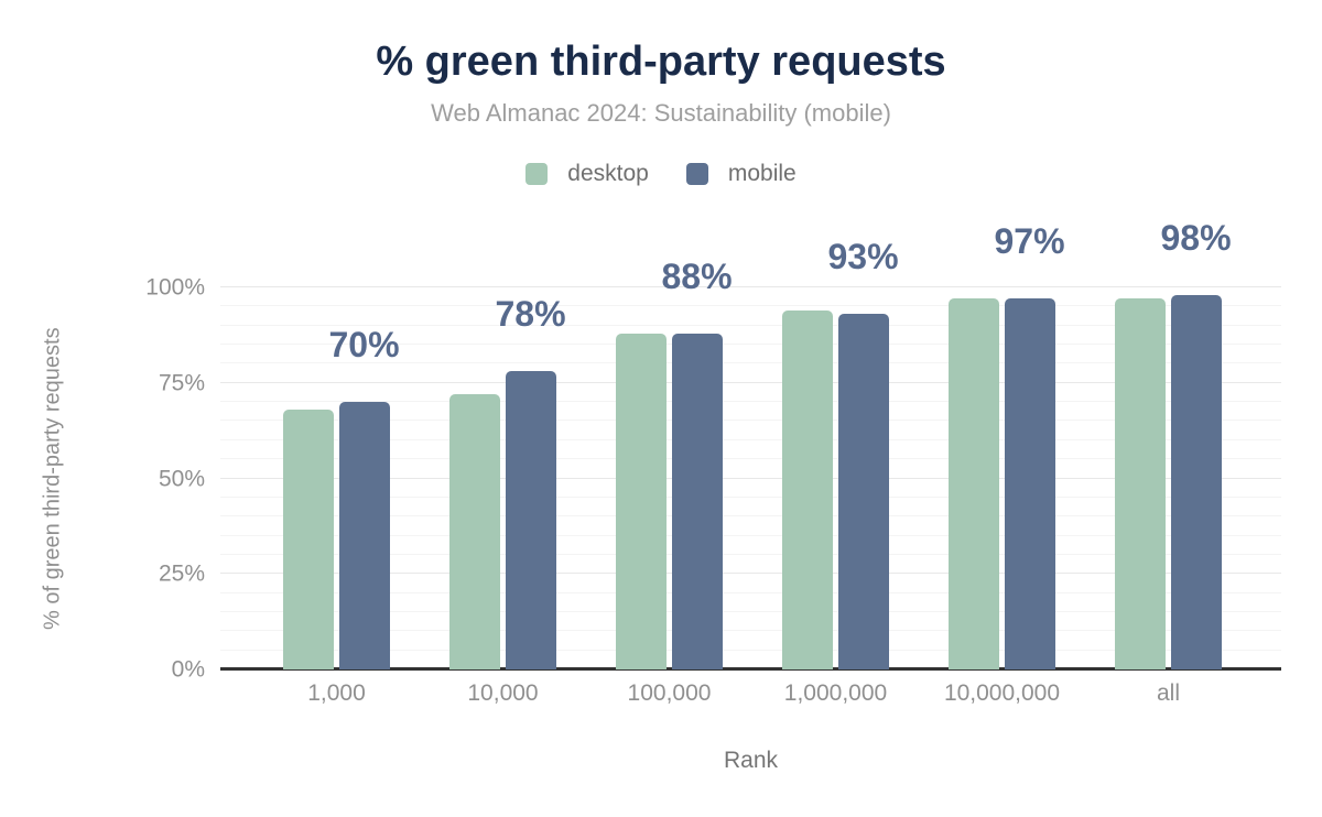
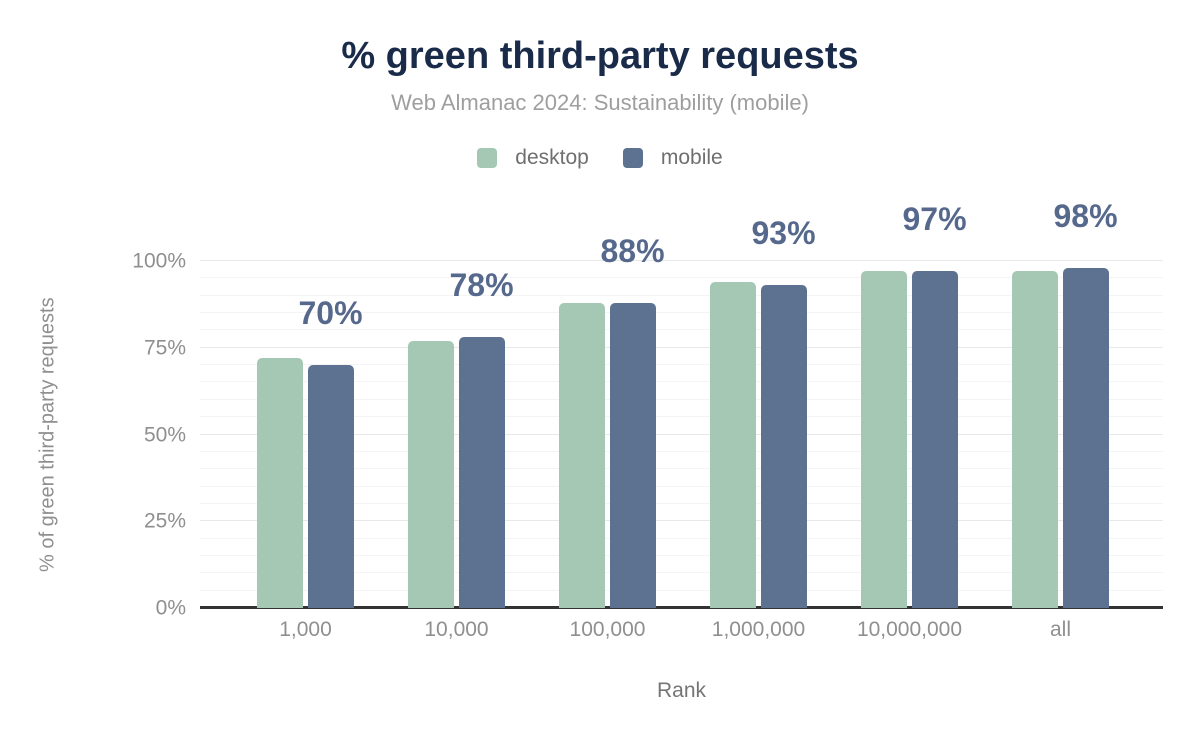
desktop/1,000: 68% -> 72%
desktop/10,000: 72% -> 77%
